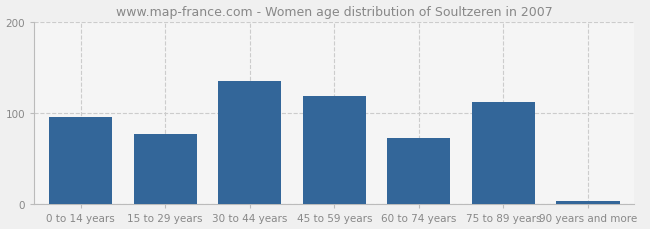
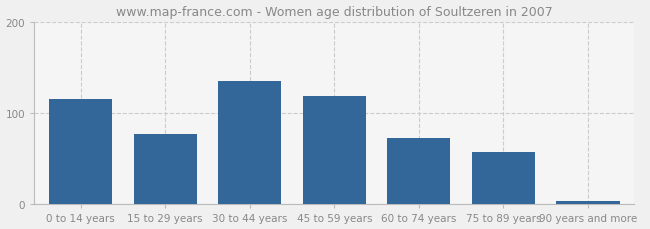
0 to 14 years: 96 -> 115
75 to 89 years: 112 -> 57
